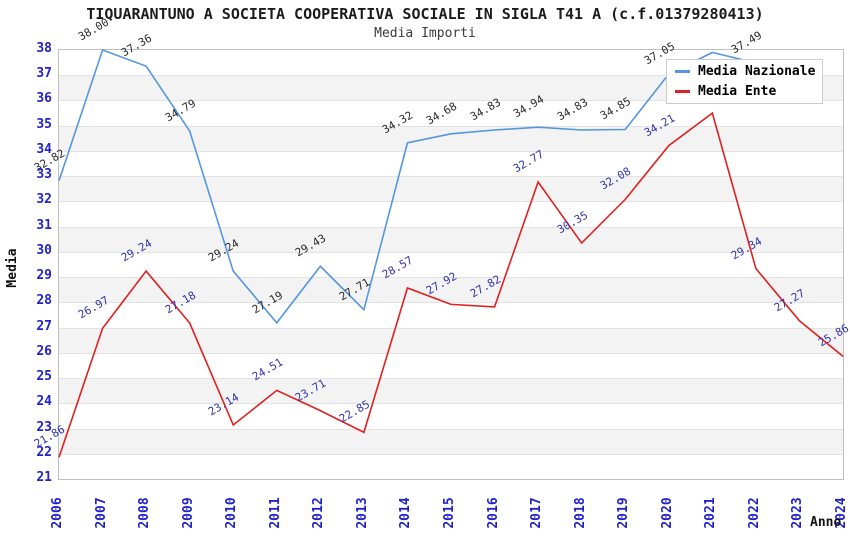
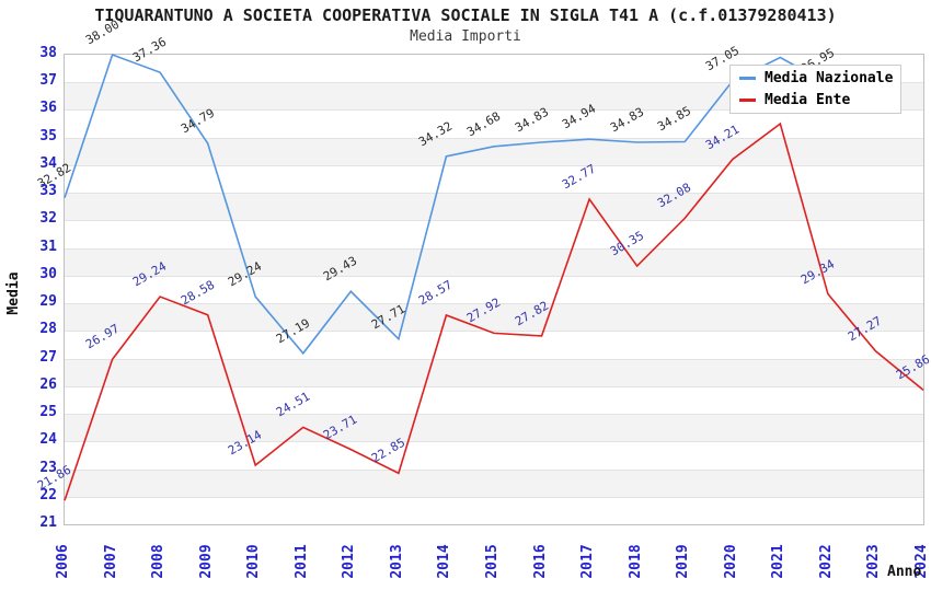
Media Ente/2009: 27.18 -> 28.58
Media Nazionale/2022: 37.49 -> 36.95
